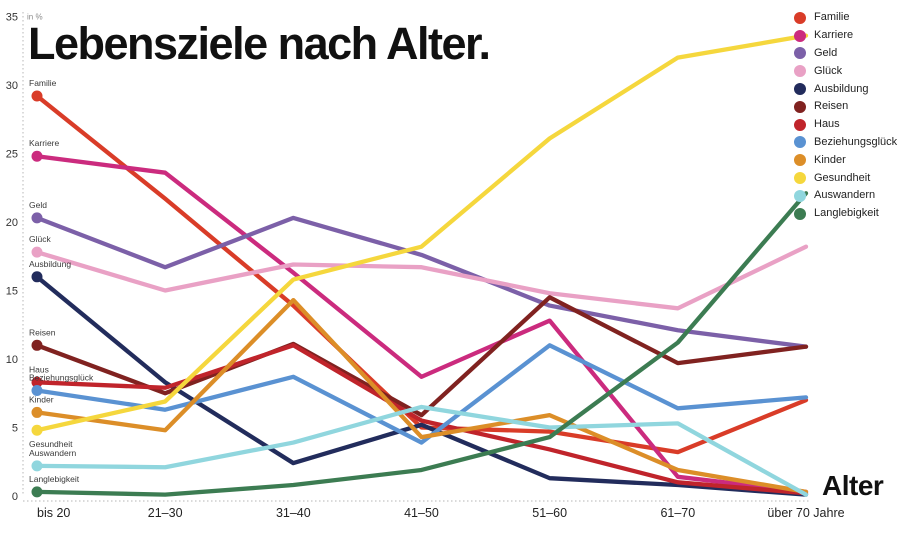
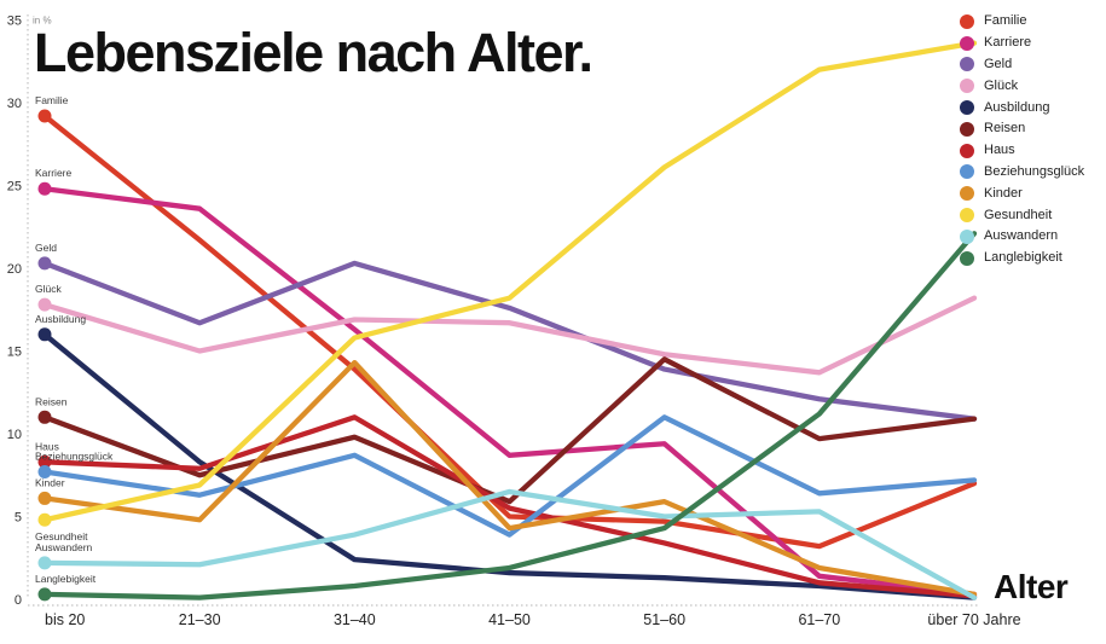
Reisen/31–40: 11.1 -> 9.8
Ausbildung/41–50: 5.2 -> 1.6
Karriere/51–60: 12.8 -> 9.4
